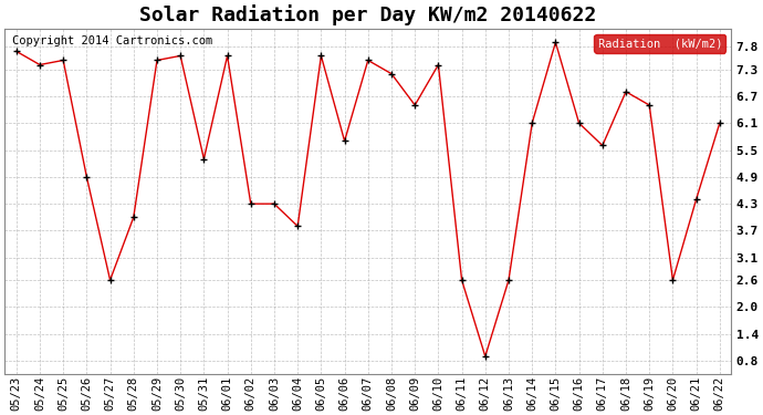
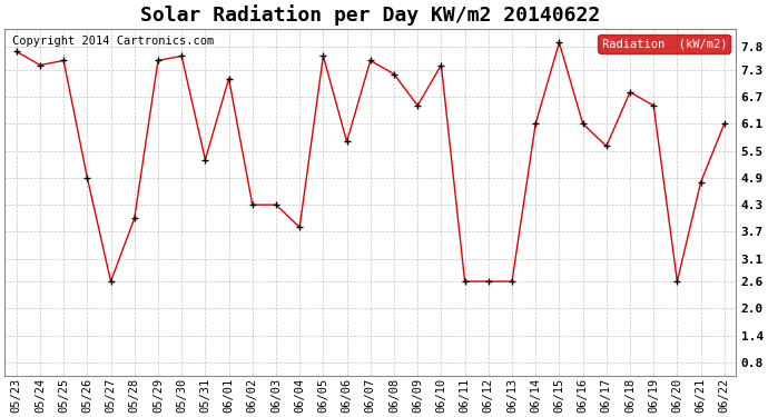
06/01: 7.6 -> 7.1
06/12: 0.9 -> 2.6
06/21: 4.4 -> 4.8
